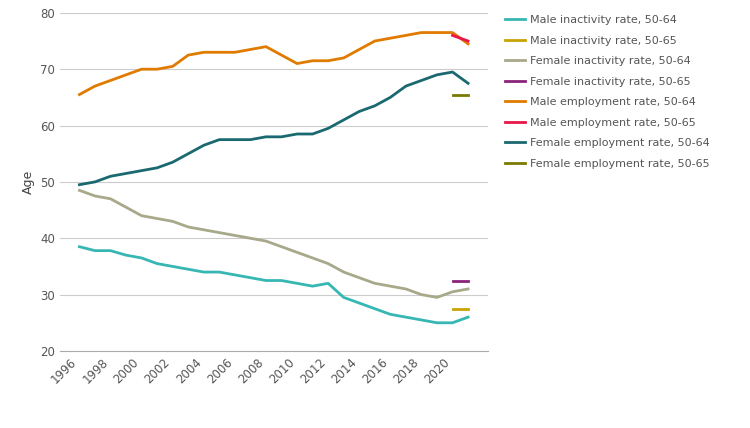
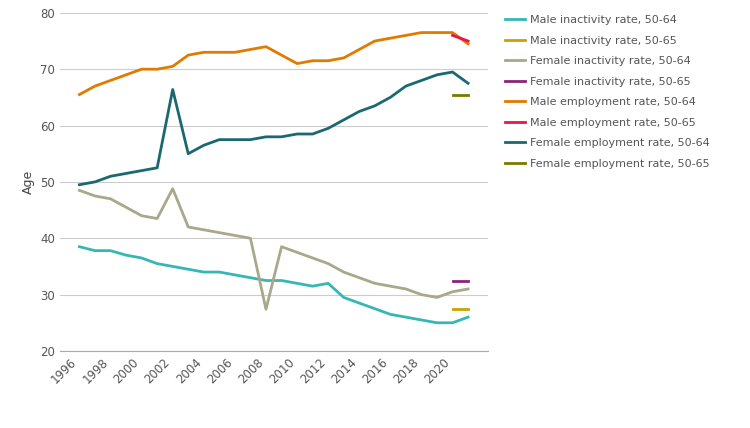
Female inactivity rate, 50-64/2002: 43.0 -> 48.8
Female employment rate, 50-64/2002: 53.5 -> 66.4
Female inactivity rate, 50-64/2008: 39.5 -> 27.4
